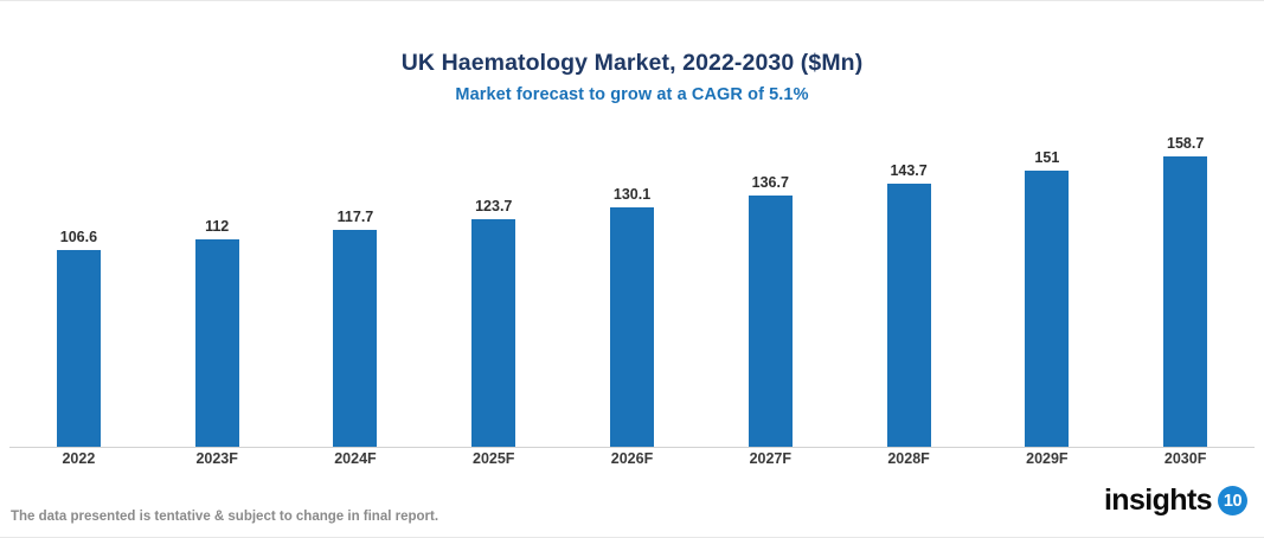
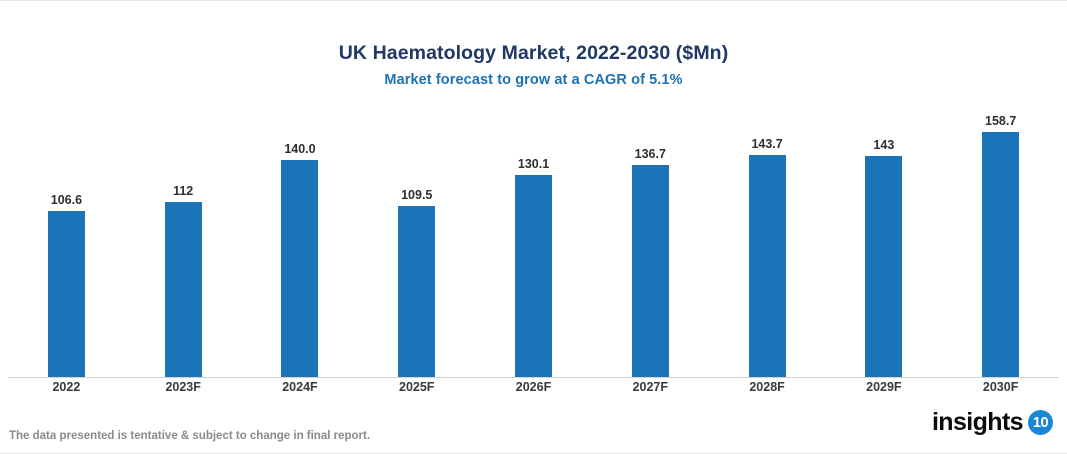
2024F: 117.7 -> 140.0
2025F: 123.7 -> 109.5
2029F: 151 -> 143
